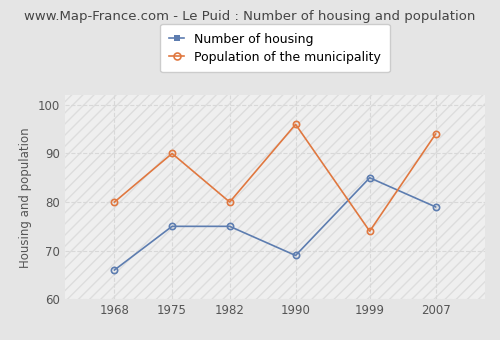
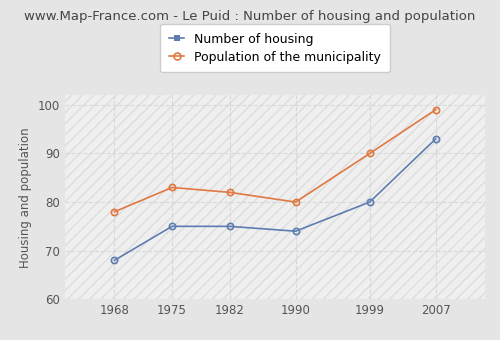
Number of housing/1968: 66 -> 68
Population of the municipality/1968: 80 -> 78
Population of the municipality/1975: 90 -> 83
Population of the municipality/1982: 80 -> 82
Number of housing/1990: 69 -> 74
Population of the municipality/1990: 96 -> 80
Number of housing/1999: 85 -> 80
Population of the municipality/1999: 74 -> 90
Number of housing/2007: 79 -> 93
Population of the municipality/2007: 94 -> 99
